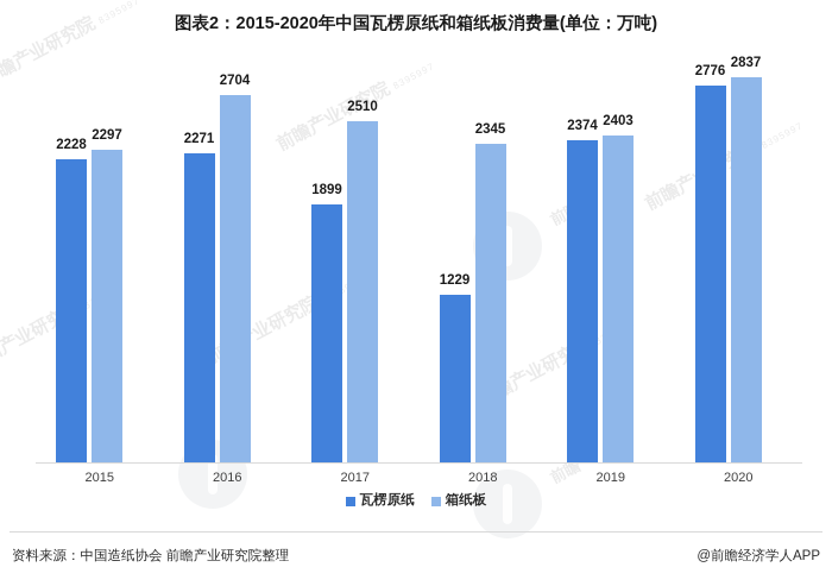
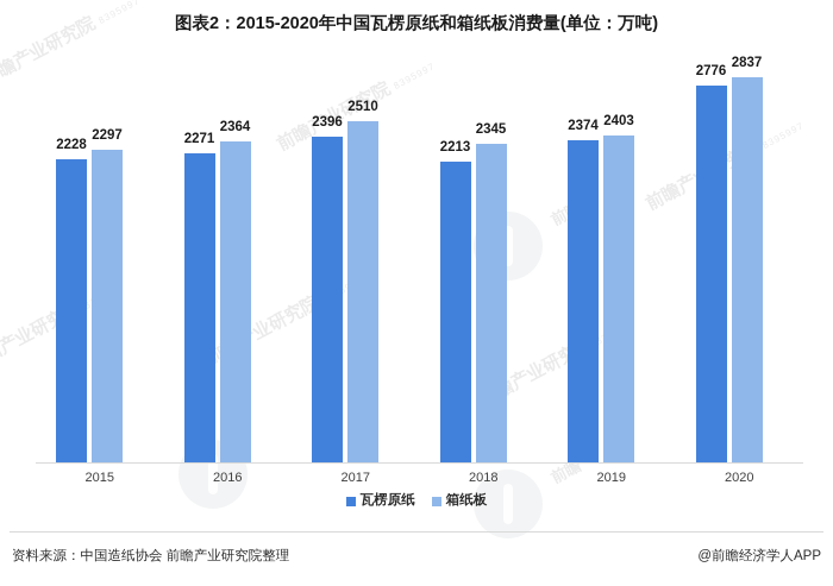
箱纸板/2016: 2704 -> 2364
瓦楞原纸/2017: 1899 -> 2396
瓦楞原纸/2018: 1229 -> 2213
